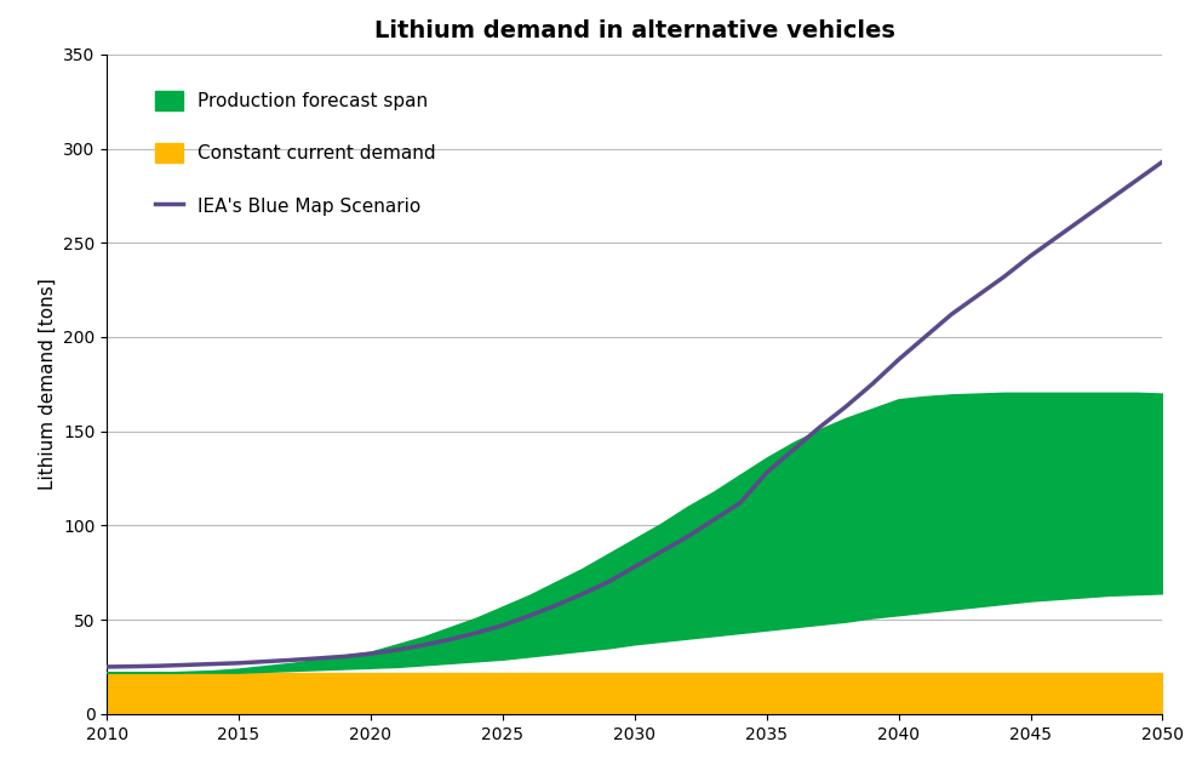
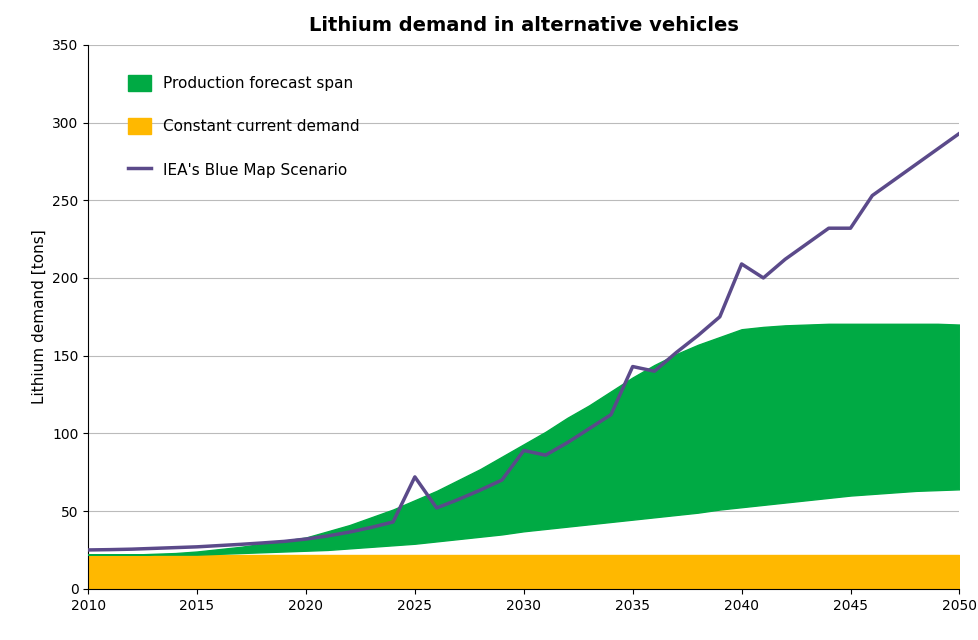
IEA's Blue Map Scenario/2025: 47 -> 72
IEA's Blue Map Scenario/2030: 78 -> 89
IEA's Blue Map Scenario/2035: 128 -> 143
IEA's Blue Map Scenario/2040: 188 -> 209
IEA's Blue Map Scenario/2045: 243 -> 232
